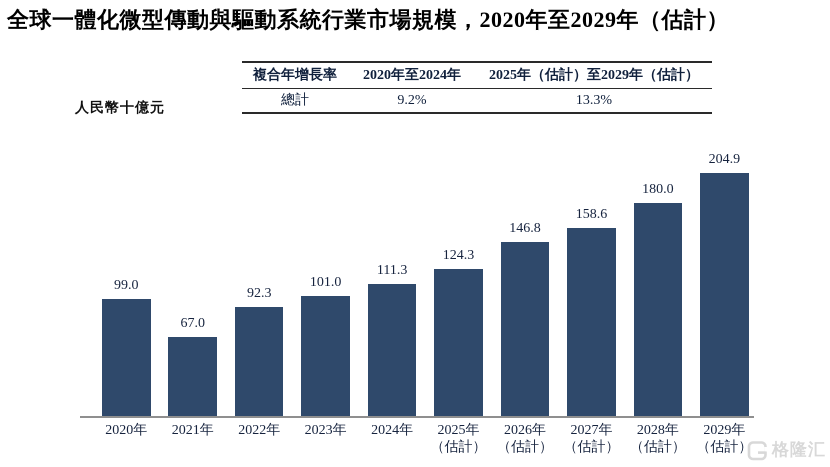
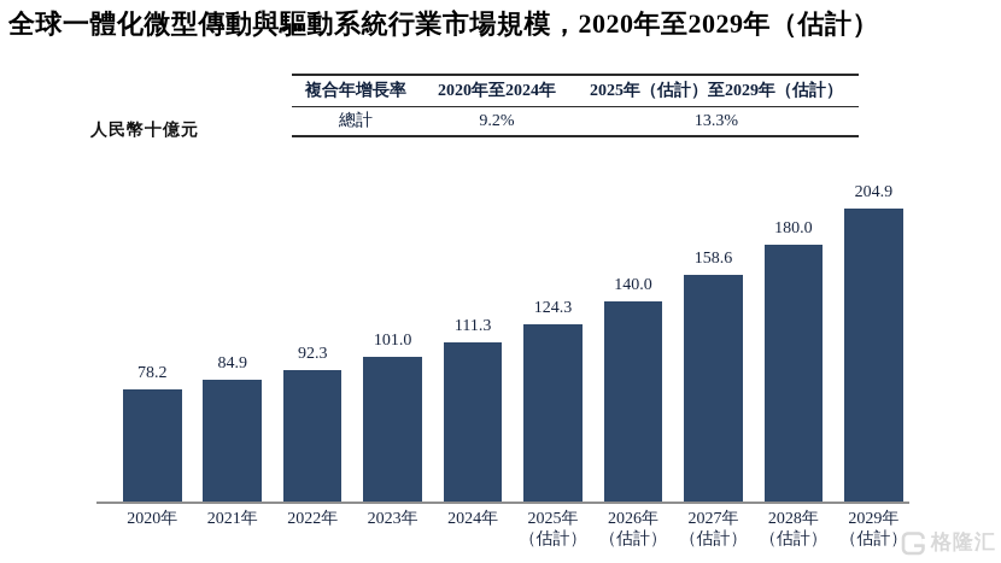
2020年: 99.0 -> 78.2
2021年: 67.0 -> 84.9
2026年 （估計）: 146.8 -> 140.0
